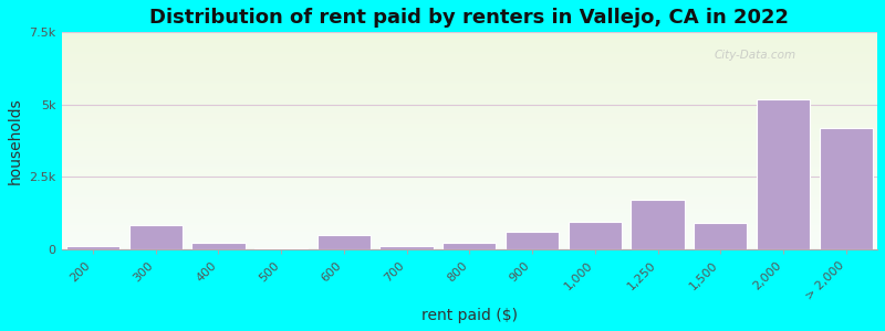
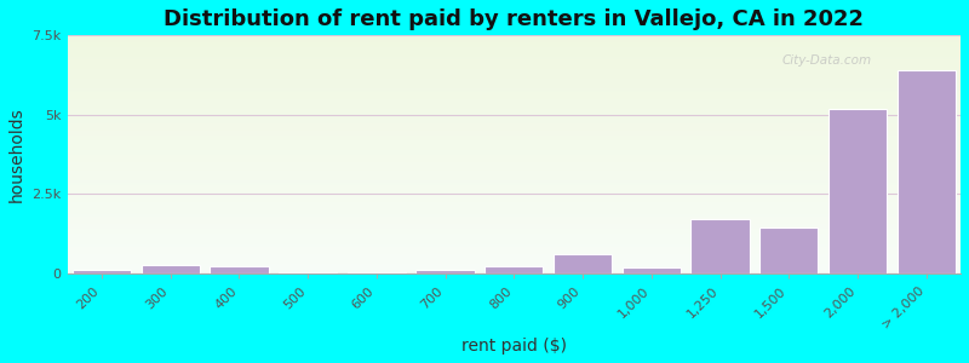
300: 0.85k -> 0.28k
600: 0.50k -> 0.04k
1,000: 0.95k -> 0.18k
1,500: 0.90k -> 1.45k
> 2,000: 4.20k -> 6.40k
